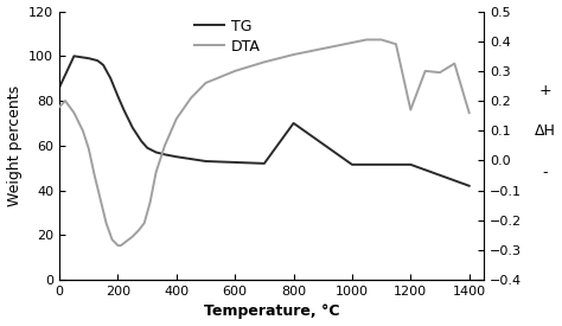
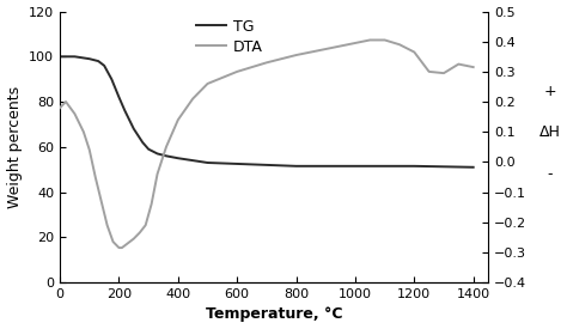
TG/0: 86 -> 100
TG/800: 70 -> 52
DTA/1200: 0.170 -> 0.365
TG/1400: 42 -> 51
DTA/1400: 0.160 -> 0.315
